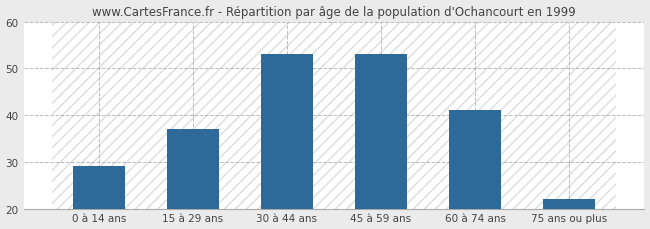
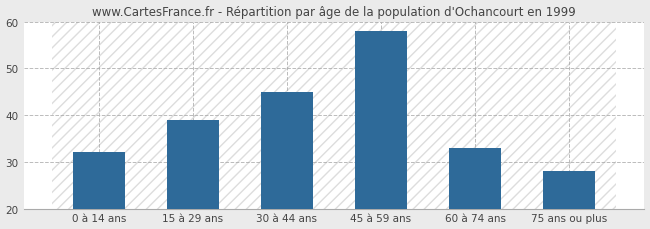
0 à 14 ans: 29 -> 32
15 à 29 ans: 37 -> 39
30 à 44 ans: 53 -> 45
45 à 59 ans: 53 -> 58
60 à 74 ans: 41 -> 33
75 ans ou plus: 22 -> 28
